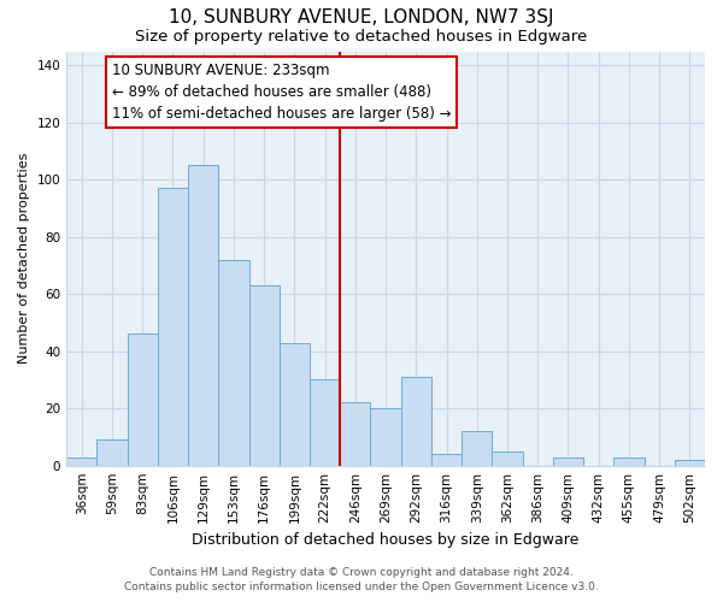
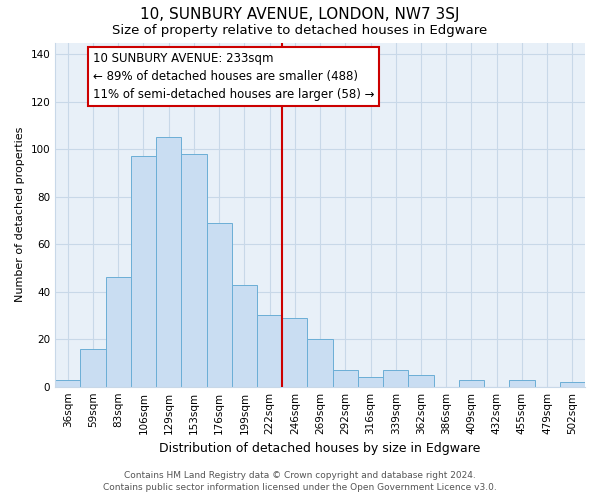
59sqm: 9 -> 16
153sqm: 72 -> 98
176sqm: 63 -> 69
246sqm: 22 -> 29
292sqm: 31 -> 7
339sqm: 12 -> 7
